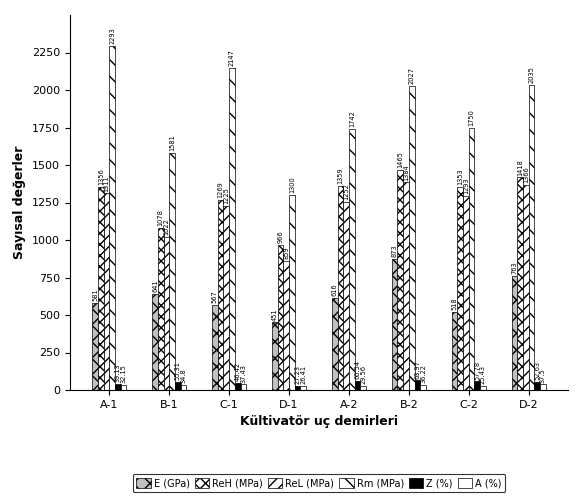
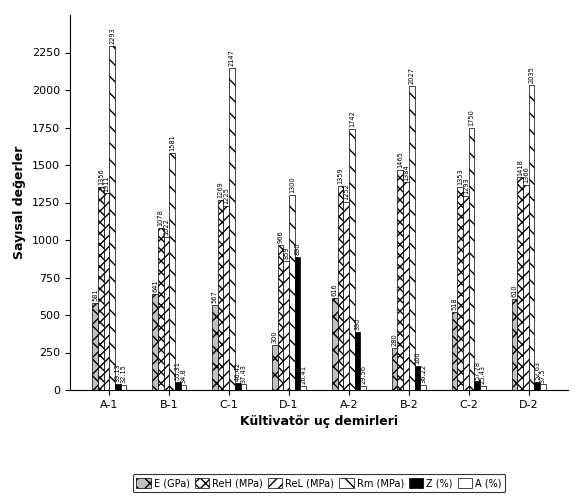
E (GPa)/D-1: 450 -> 300
Z (%)/D-1: 30 -> 890
Z (%)/A-2: 60 -> 390
E (GPa)/B-2: 870 -> 280
Z (%)/B-2: 60 -> 160
E (GPa)/D-2: 760 -> 610
